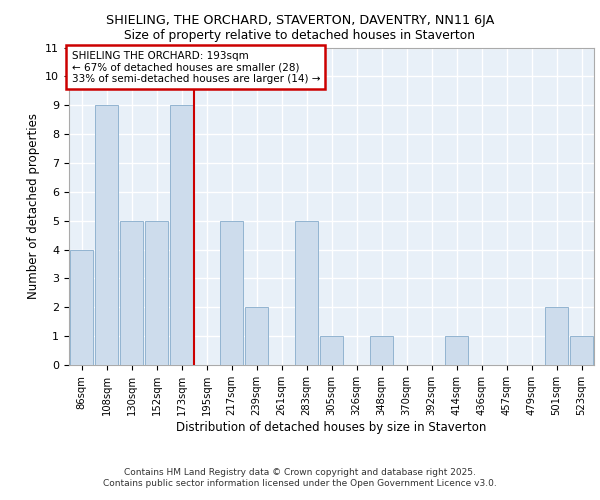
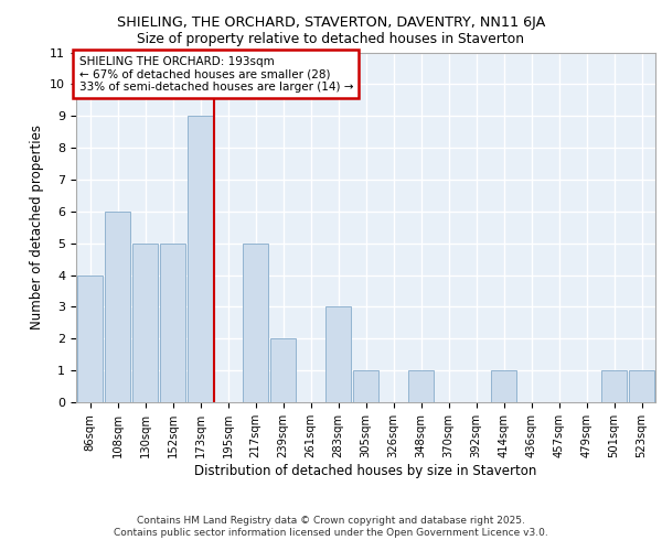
108sqm: 9 -> 6
283sqm: 5 -> 3
501sqm: 2 -> 1
